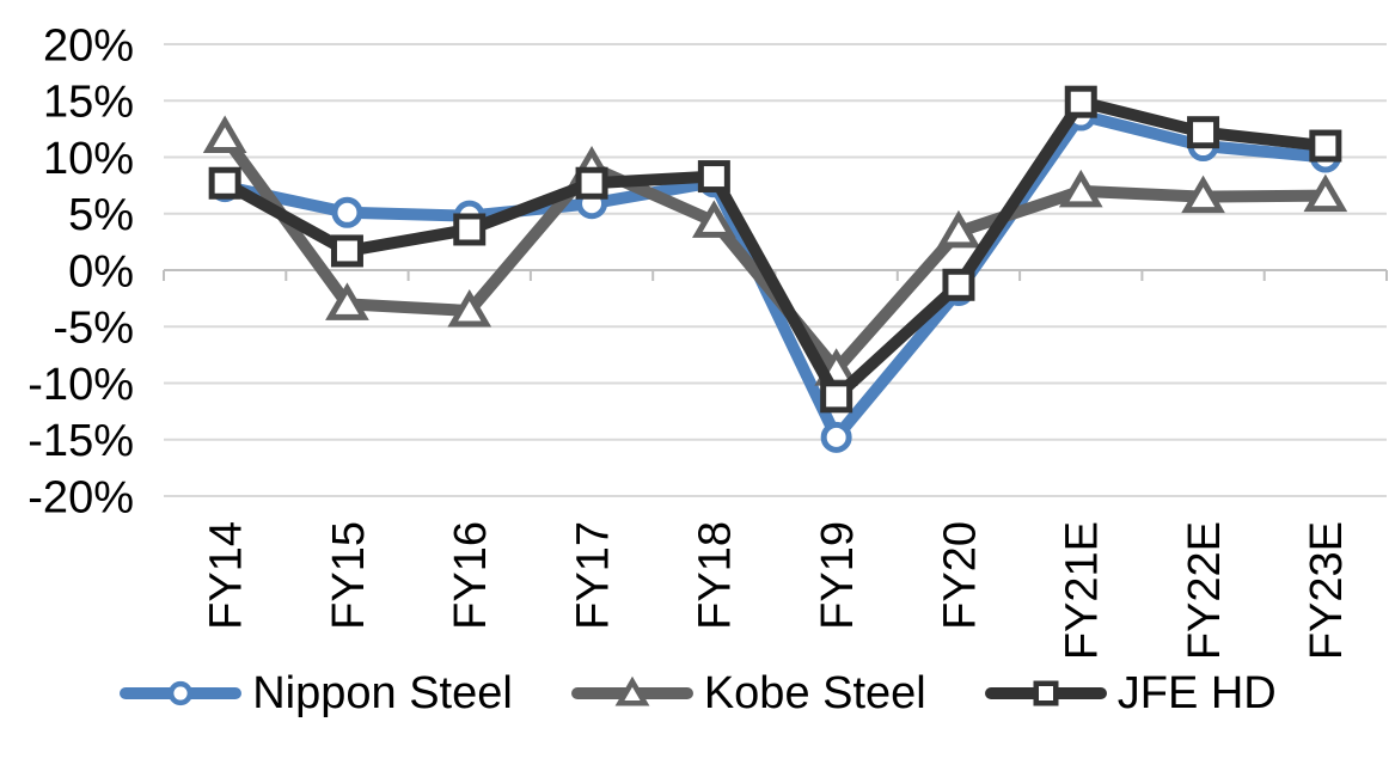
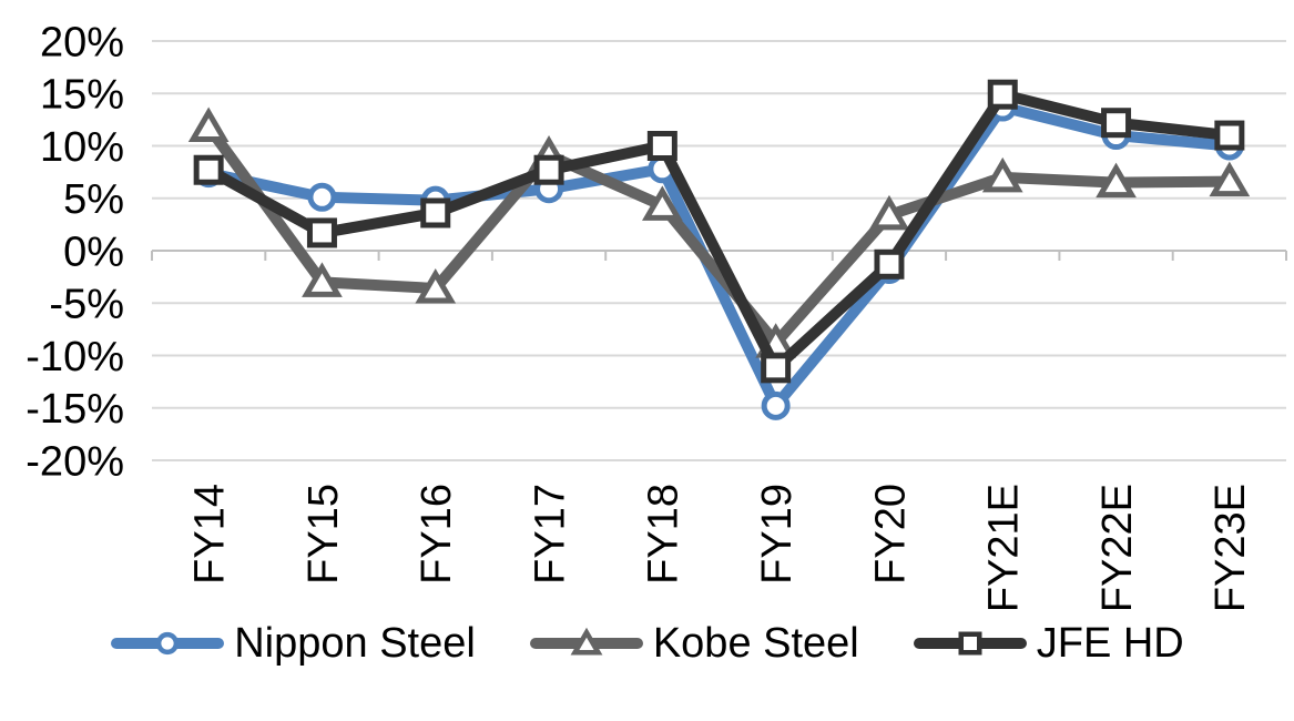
JFE HD/FY18: 8% -> 10%
